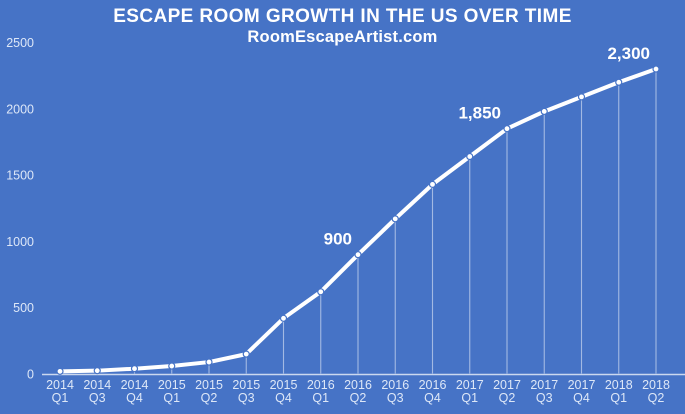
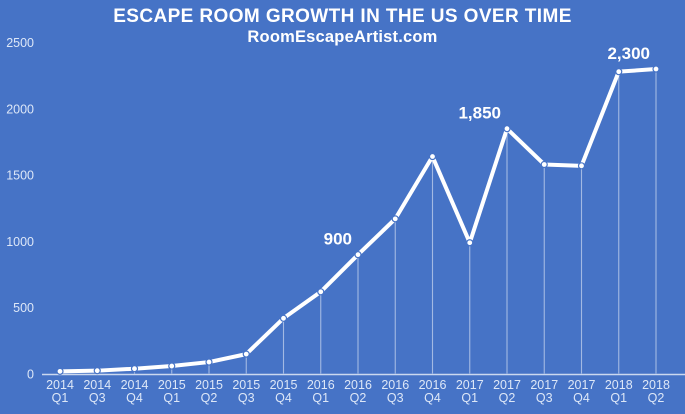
2016 Q4: 1430 -> 1640
2017 Q1: 1640 -> 990
2017 Q3: 1980 -> 1580
2017 Q4: 2090 -> 1570
2018 Q1: 2200 -> 2280
